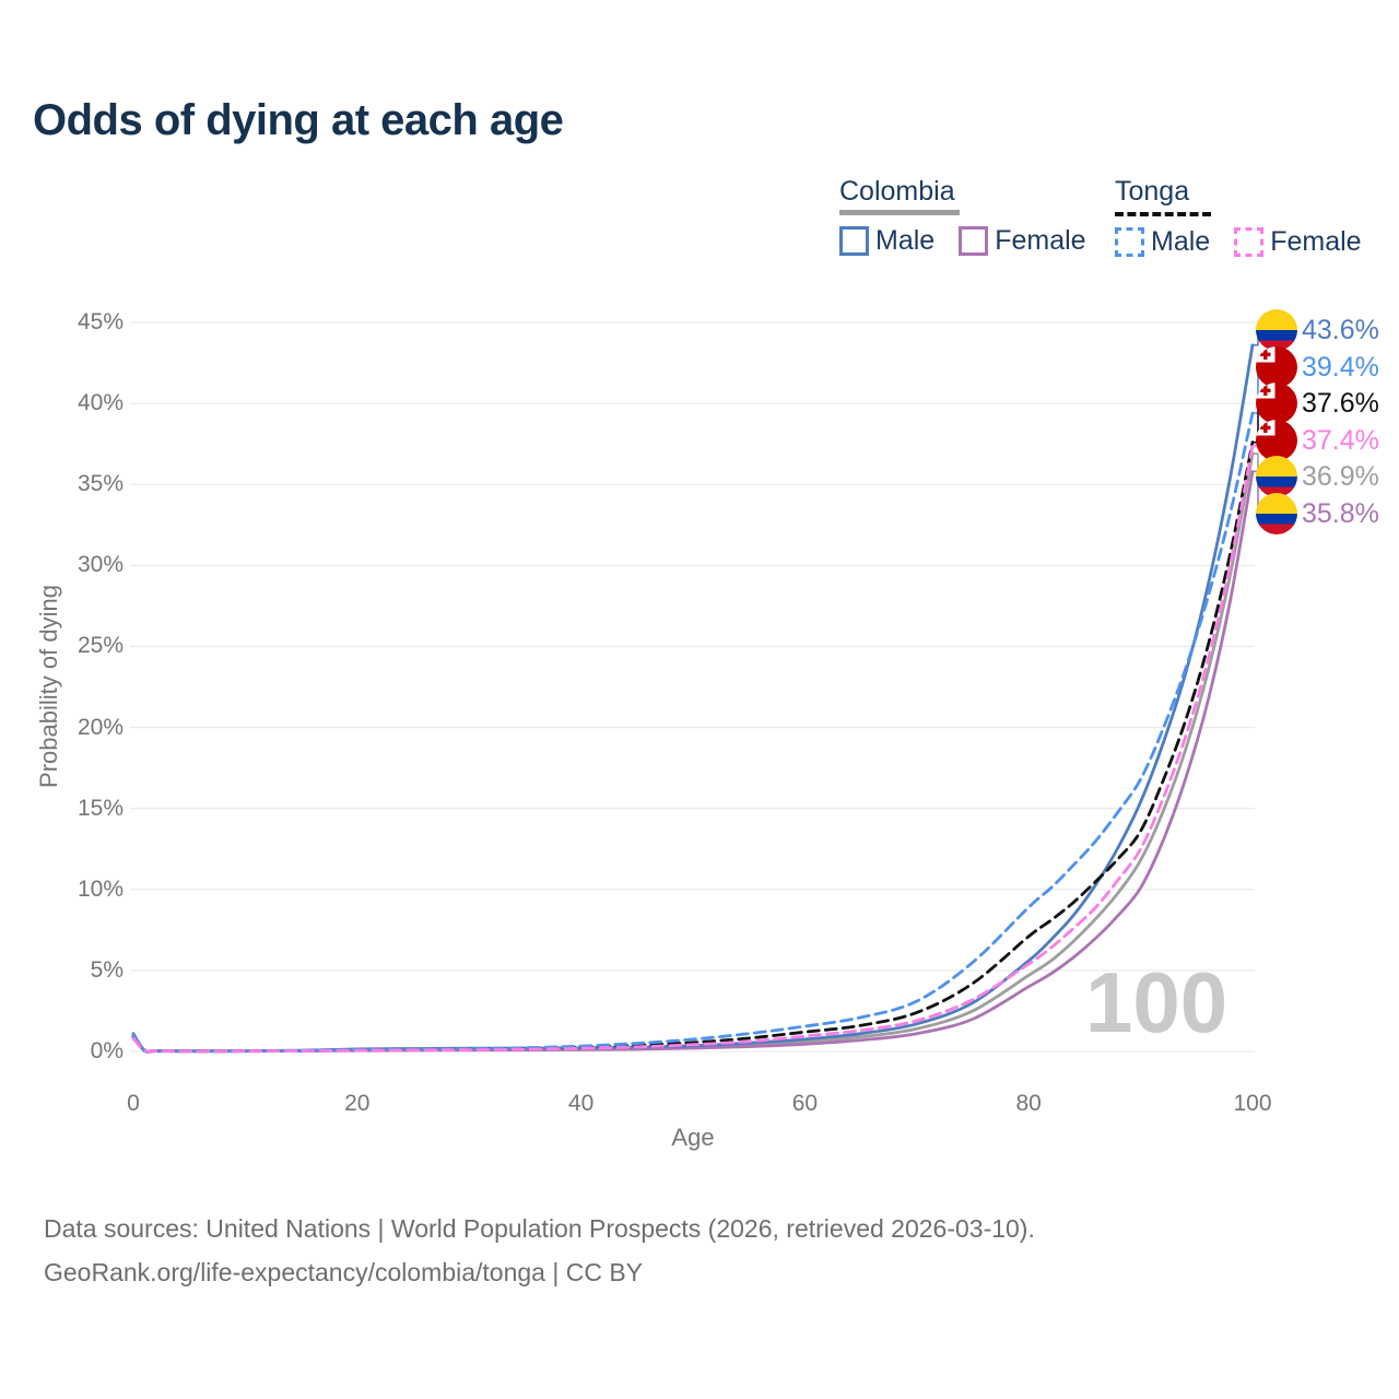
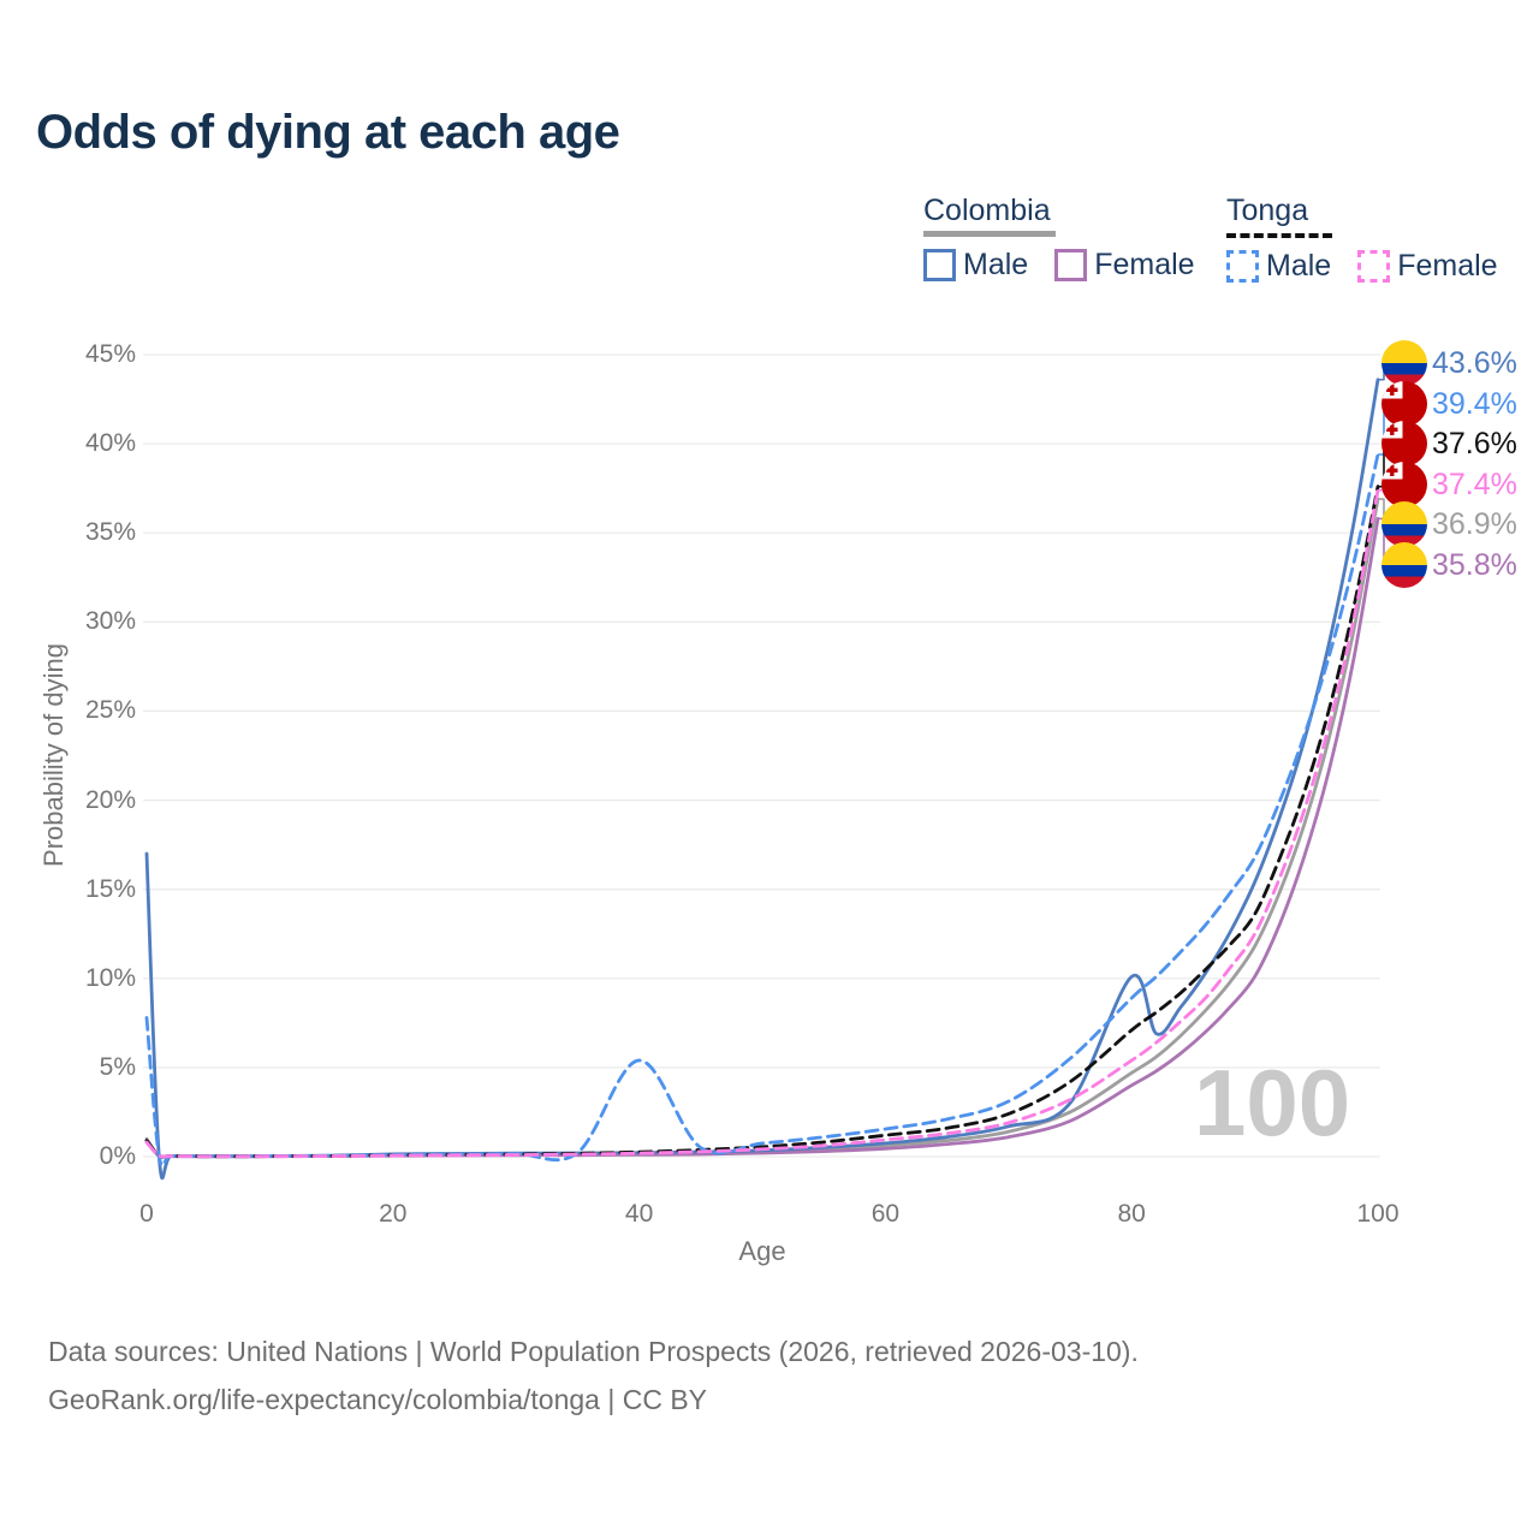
Colombia Male/0: 1.1% -> 17.0%
Tonga Male/0: 1.0% -> 7.8%
Tonga Male/40: 0.3% -> 5.4%
Colombia Male/80: 5.6% -> 10.1%
